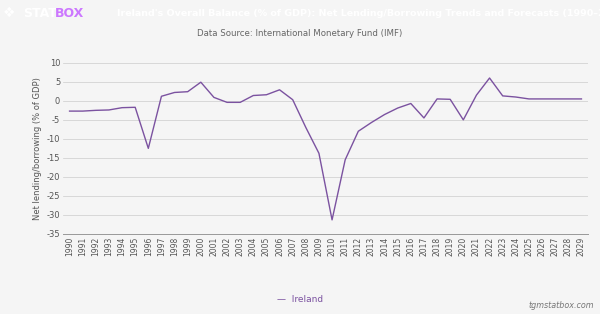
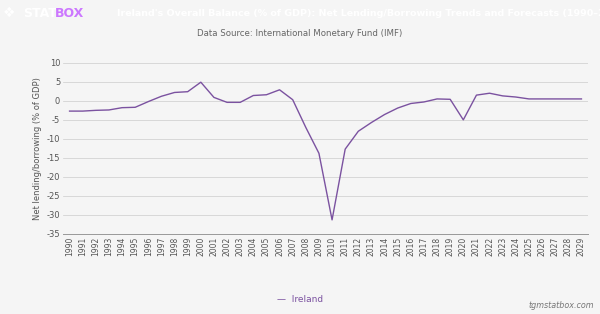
1996: -12.5 -> -0.2
2011: -15.5 -> -12.7
2017: -4.5 -> -0.3
2022: 6.0 -> 2.0
